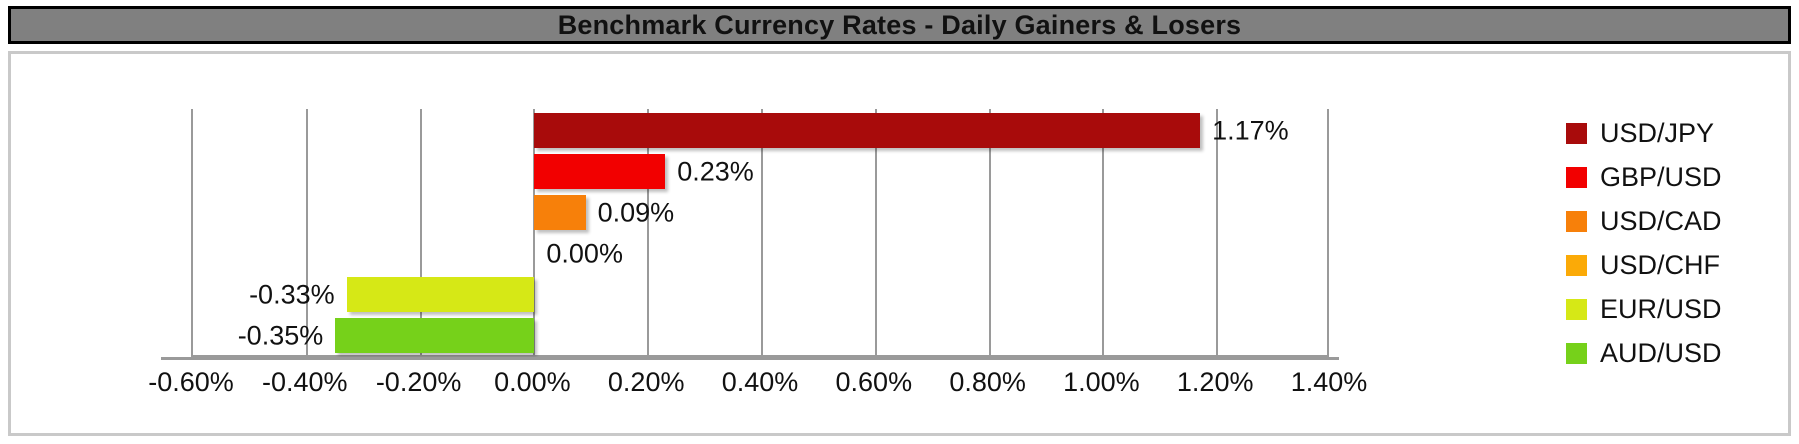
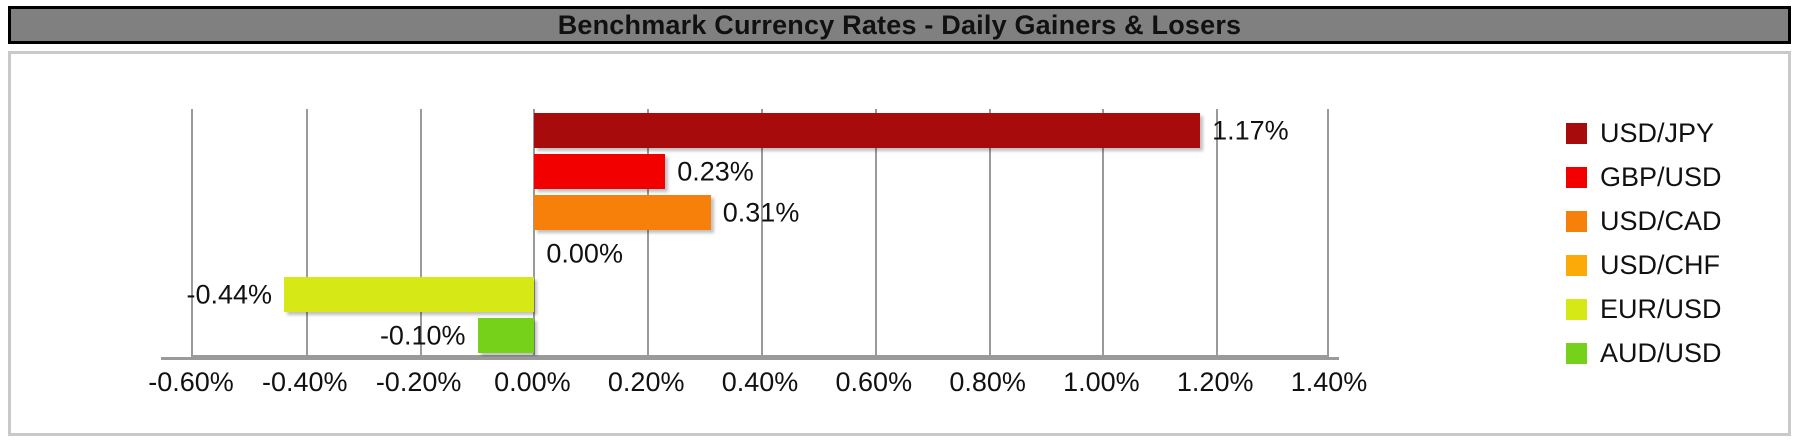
USD/CAD: 0.09% -> 0.31%
EUR/USD: -0.33% -> -0.44%
AUD/USD: -0.35% -> -0.10%
